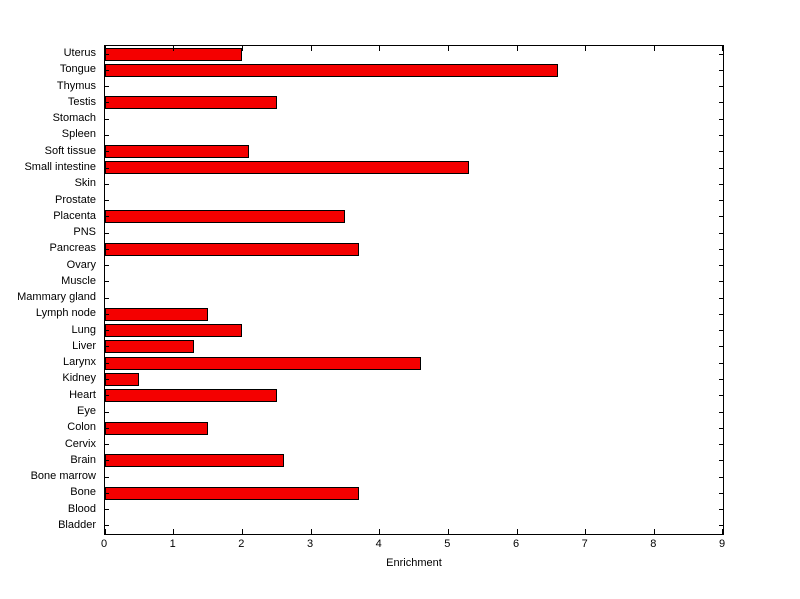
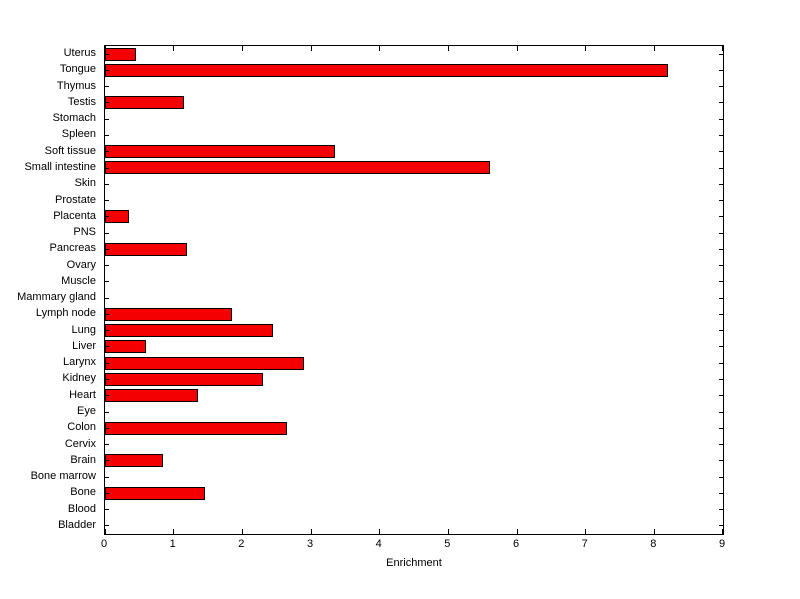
Uterus: 2.0 -> 0.5
Tongue: 6.6 -> 8.2
Testis: 2.5 -> 1.1
Soft tissue: 2.1 -> 3.4
Small intestine: 5.3 -> 5.6
Placenta: 3.5 -> 0.3
Pancreas: 3.7 -> 1.2
Lymph node: 1.5 -> 1.9
Lung: 2.0 -> 2.5
Liver: 1.3 -> 0.6
Larynx: 4.6 -> 2.9
Kidney: 0.5 -> 2.3
Heart: 2.5 -> 1.4
Colon: 1.5 -> 2.6
Brain: 2.6 -> 0.8
Bone: 3.7 -> 1.4
